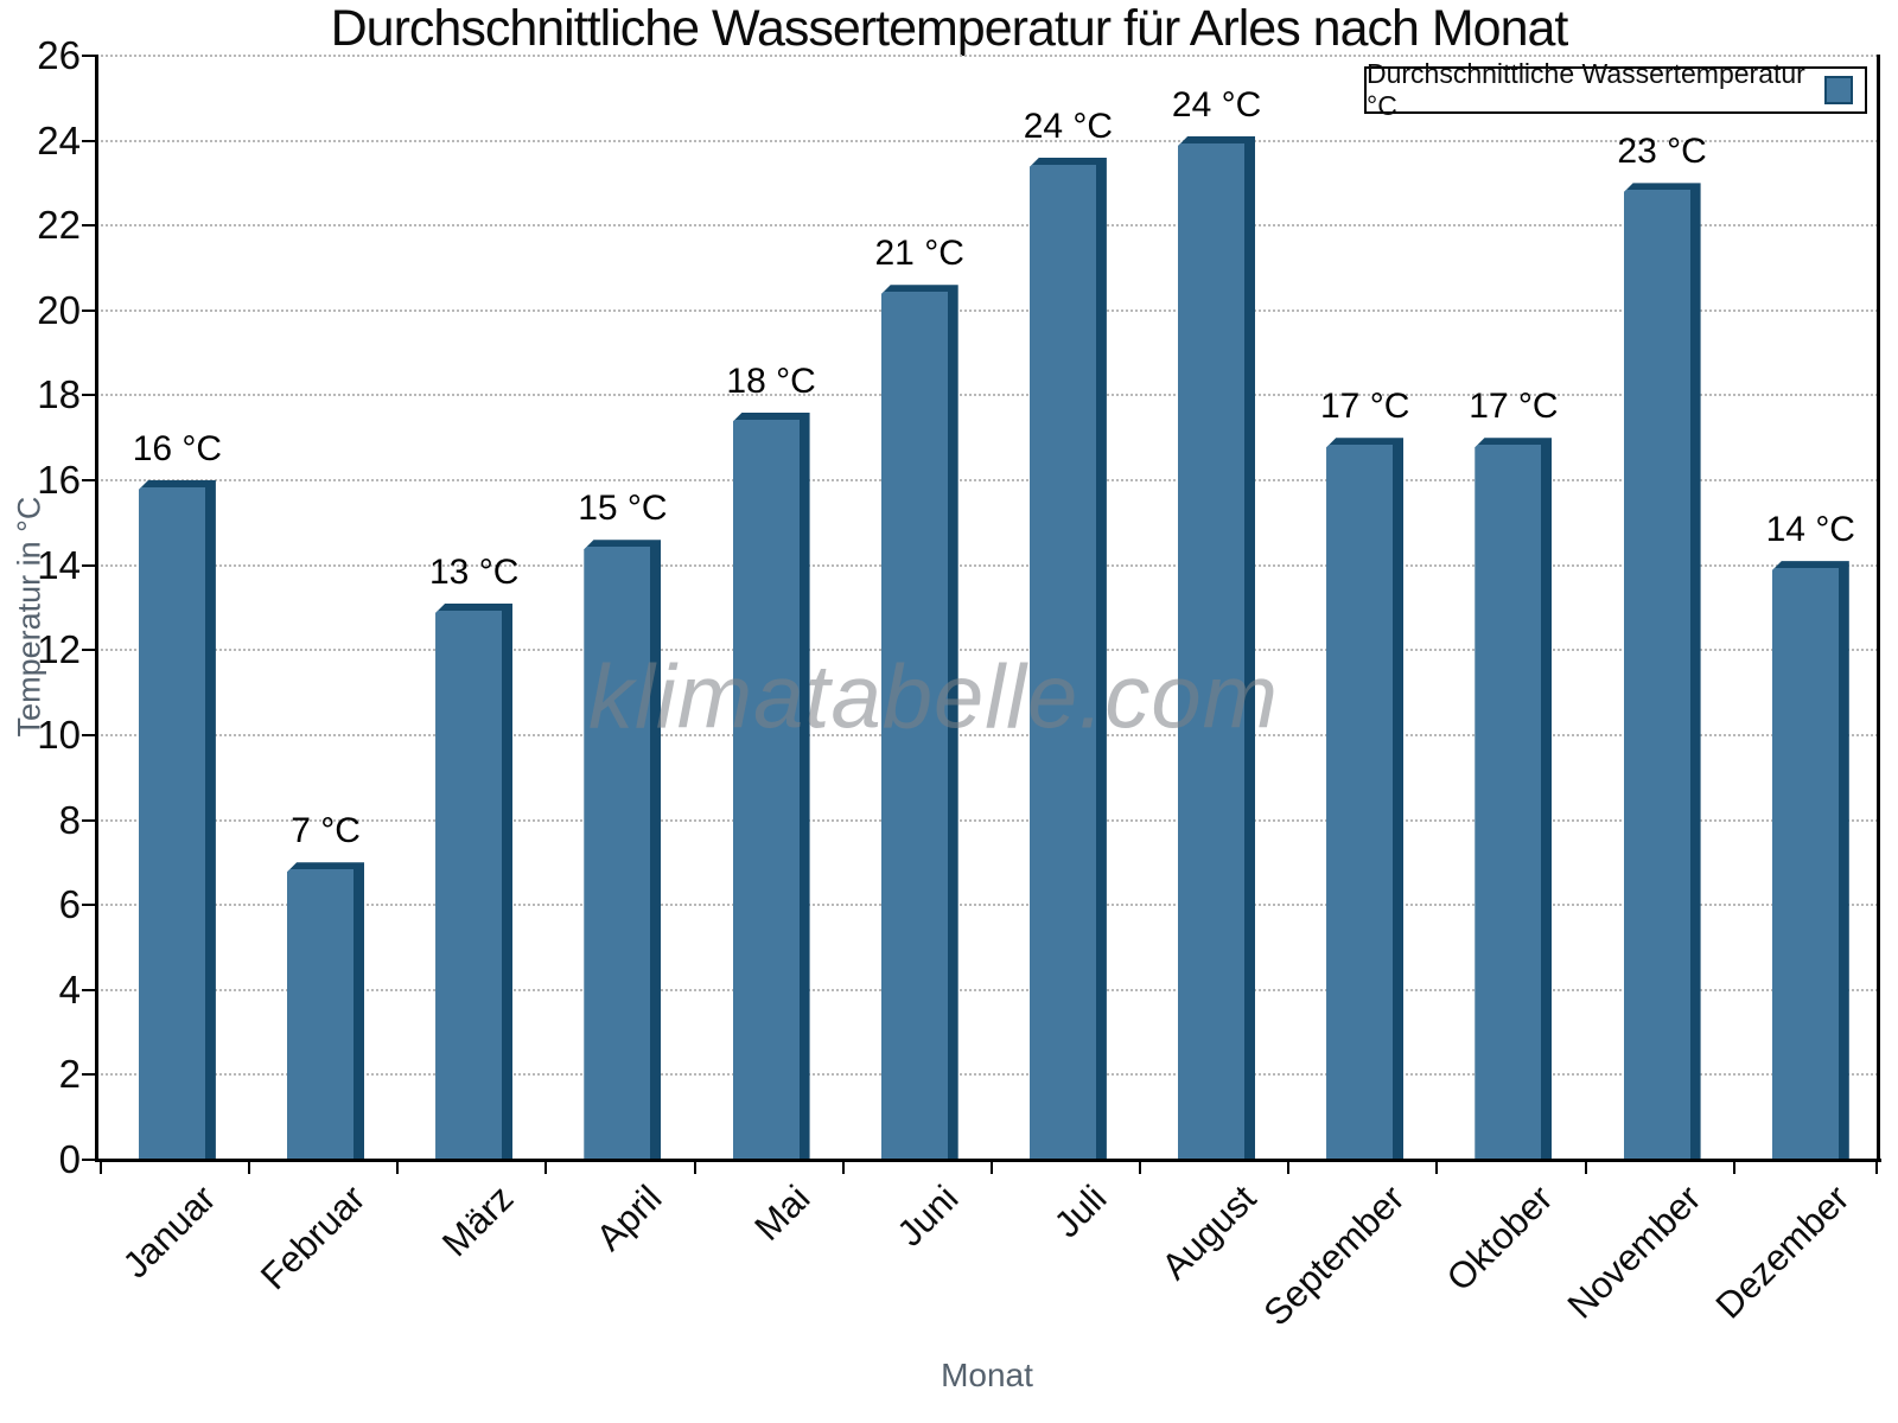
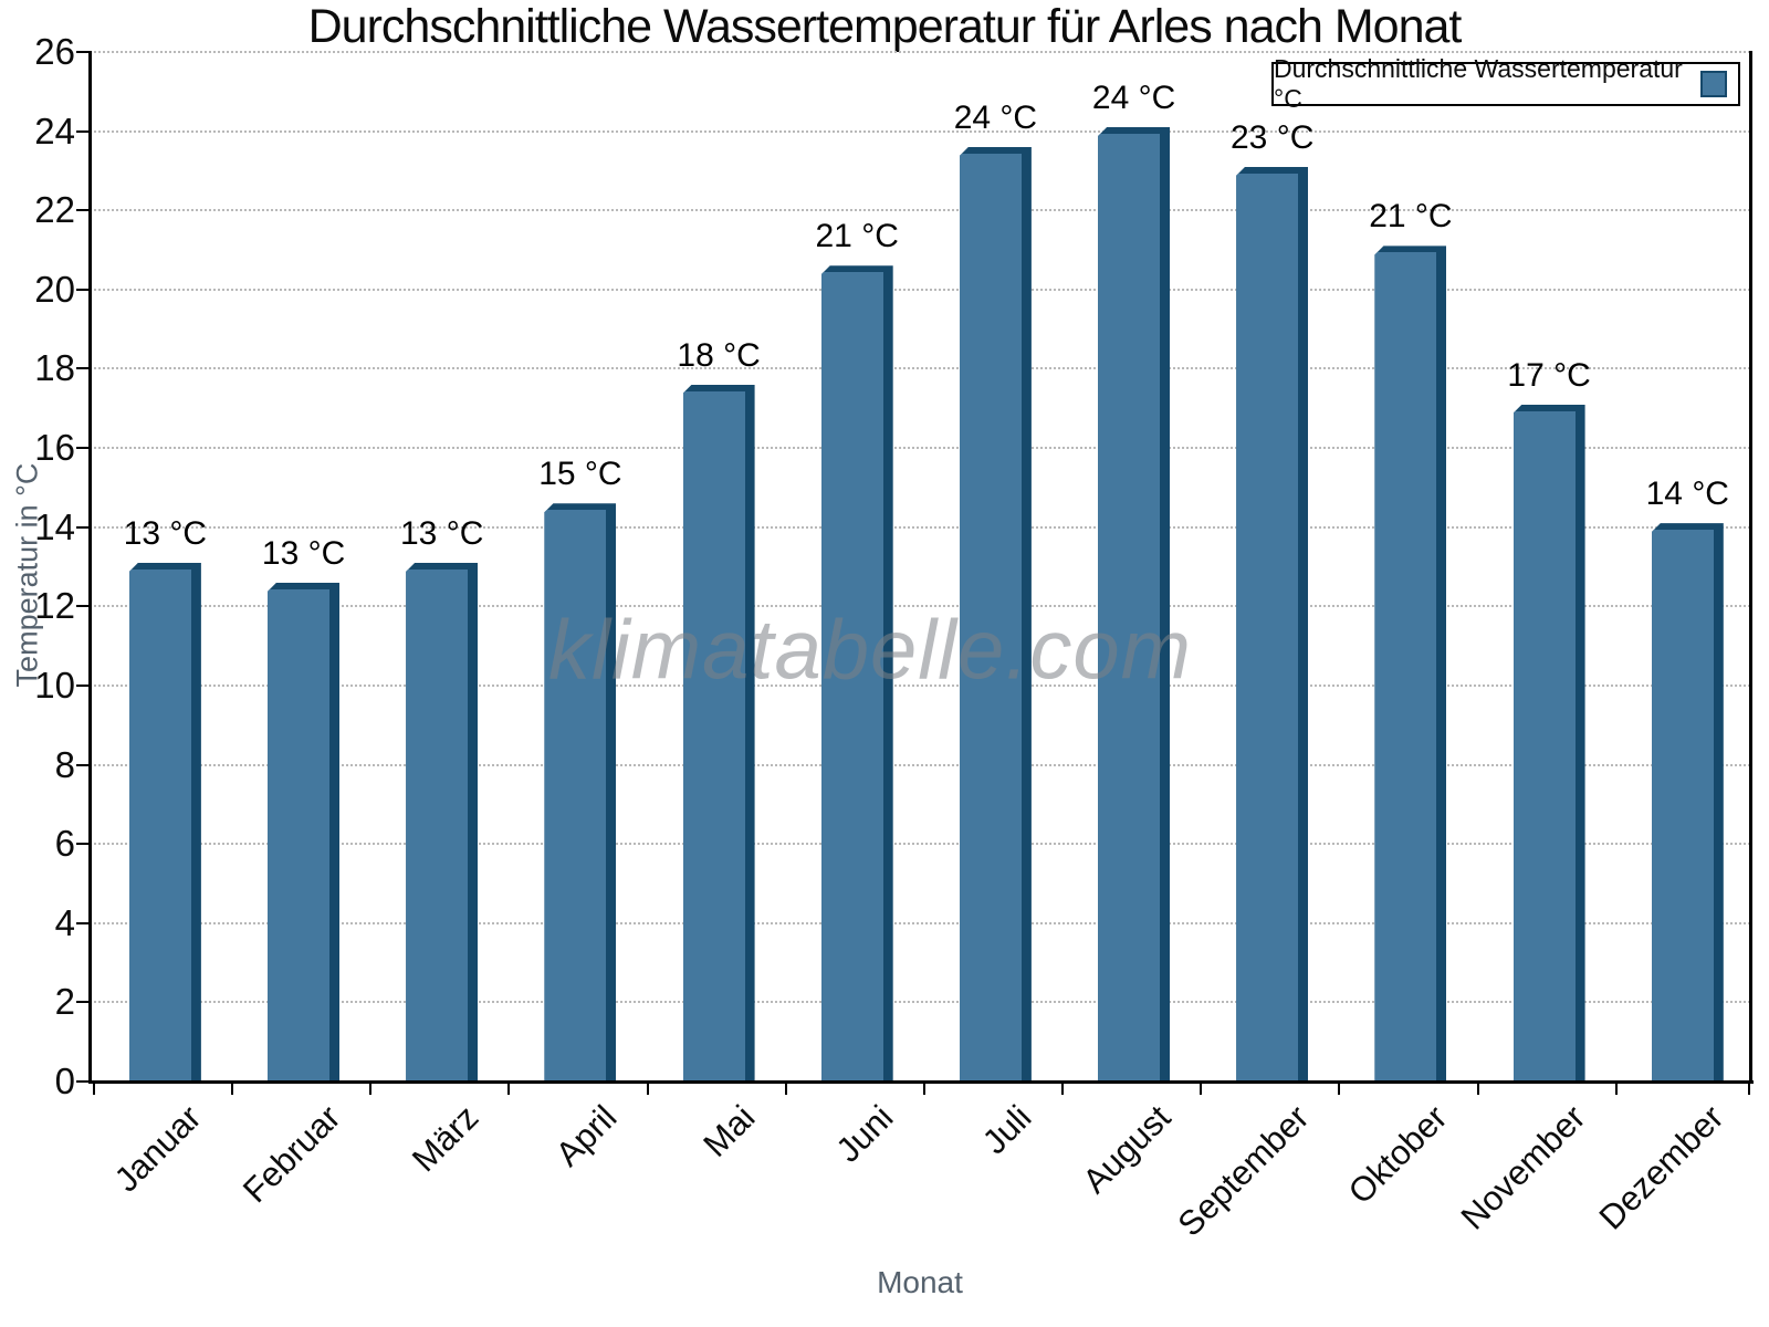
Januar: 16 -> 13
Februar: 7 -> 13
September: 17 -> 23
Oktober: 17 -> 21
November: 23 -> 17
